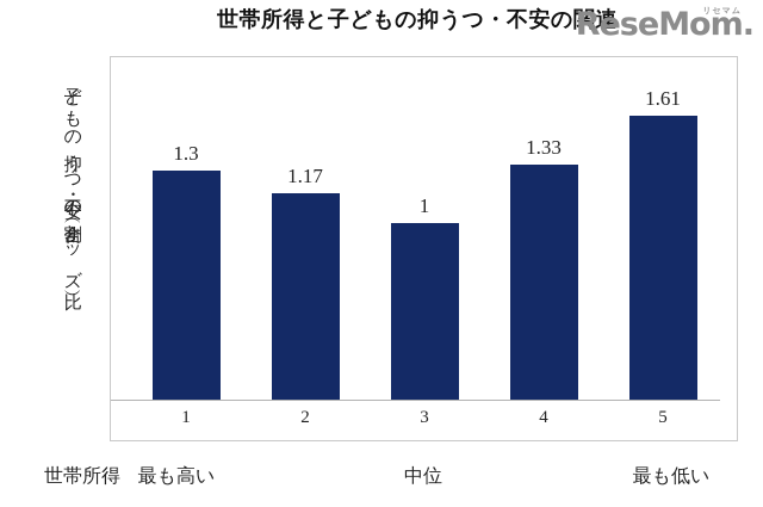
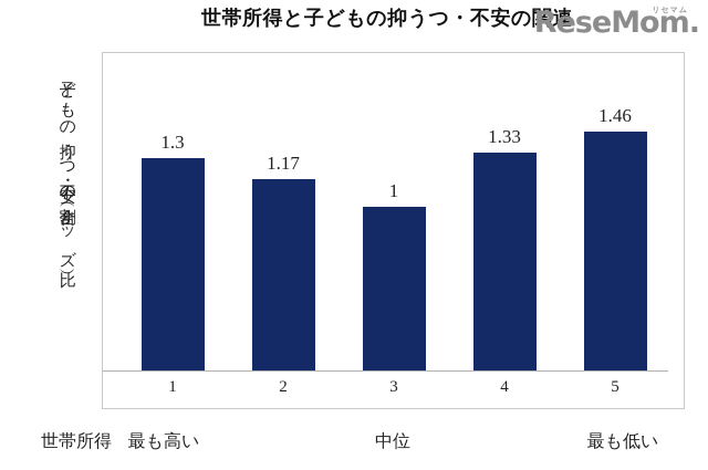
5: 1.61 -> 1.46
